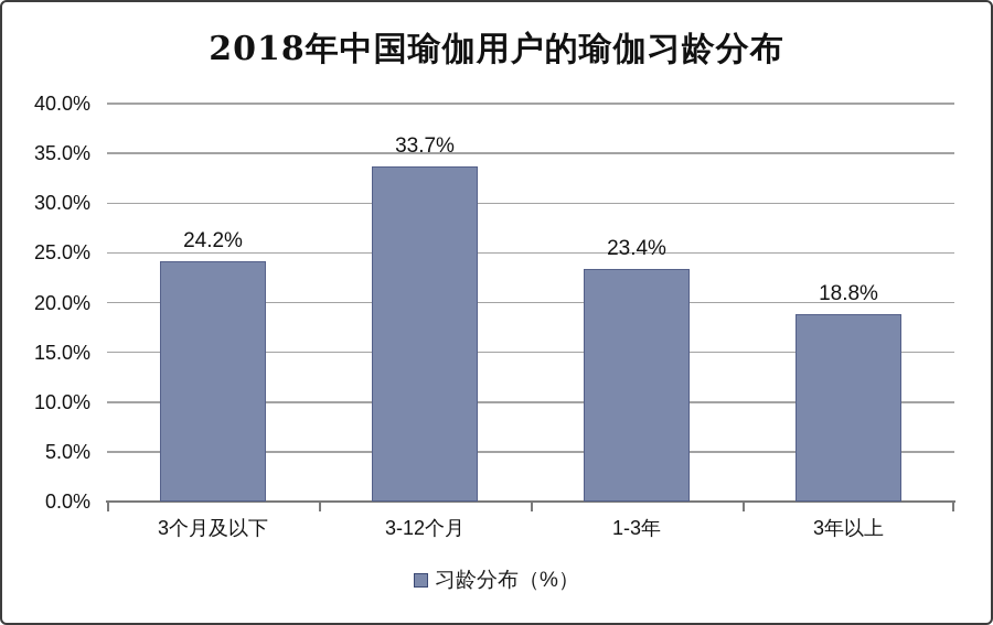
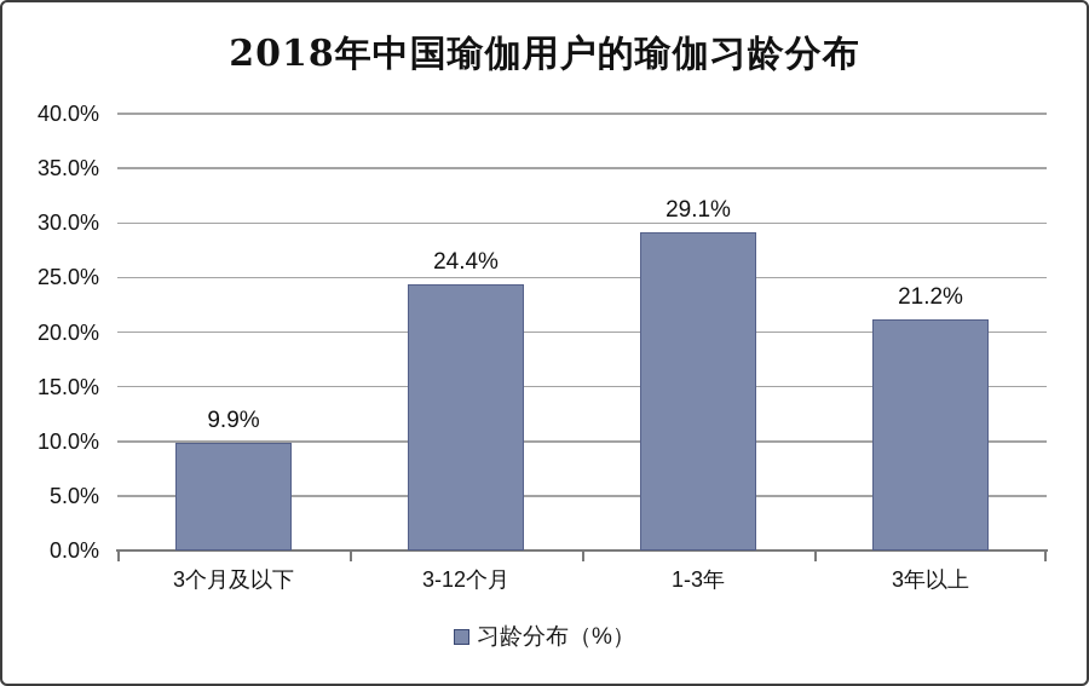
3个月及以下: 24.2% -> 9.9%
3-12个月: 33.7% -> 24.4%
1-3年: 23.4% -> 29.1%
3年以上: 18.8% -> 21.2%
